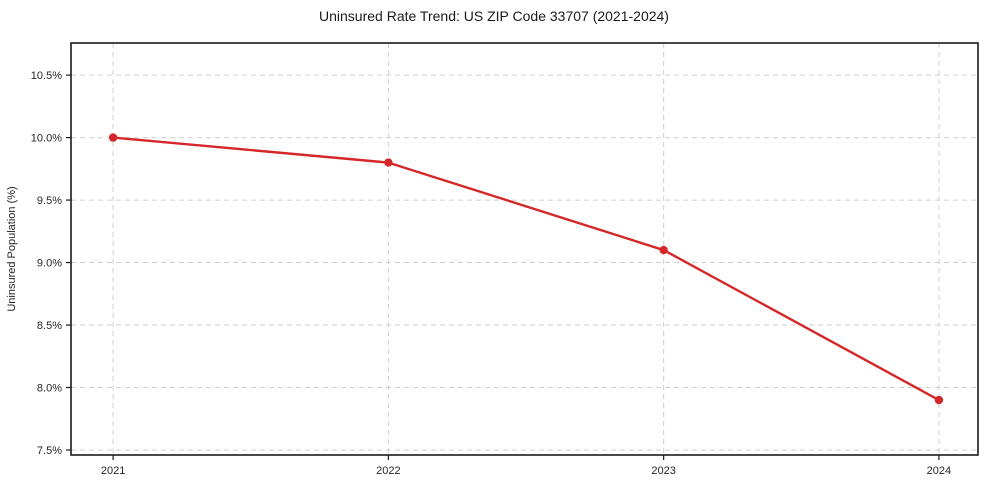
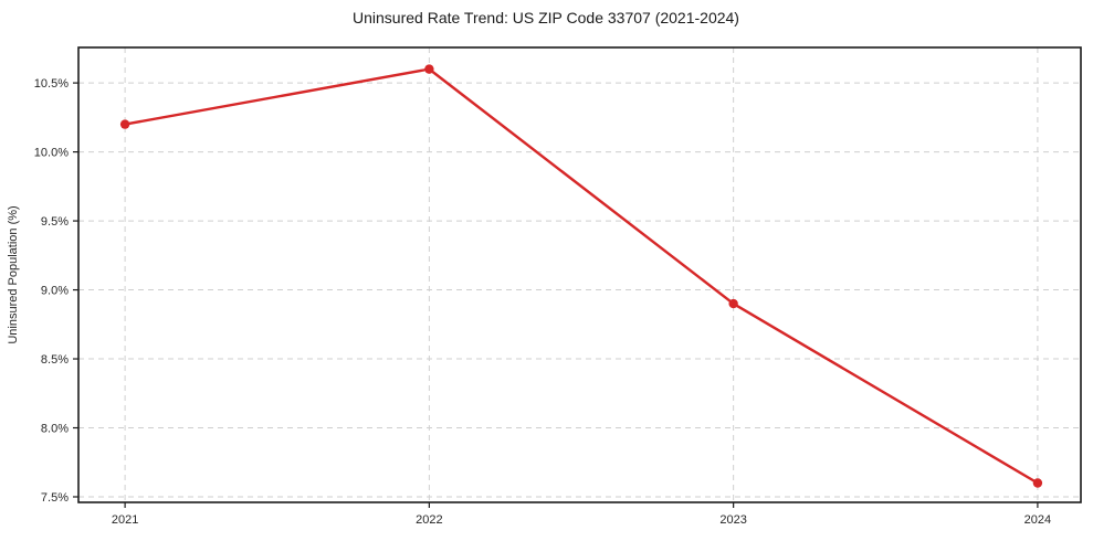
2021: 10.0% -> 10.2%
2022: 9.8% -> 10.6%
2023: 9.1% -> 8.9%
2024: 7.9% -> 7.6%
